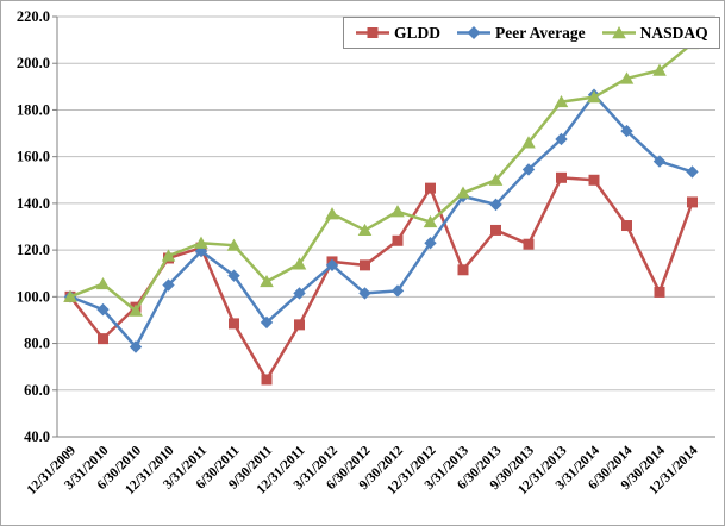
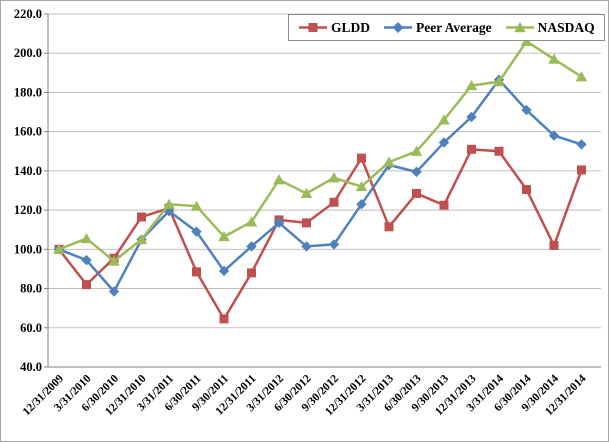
NASDAQ/12/31/2010: 118 -> 105
NASDAQ/6/30/2014: 194 -> 206
NASDAQ/12/31/2014: 208 -> 188
